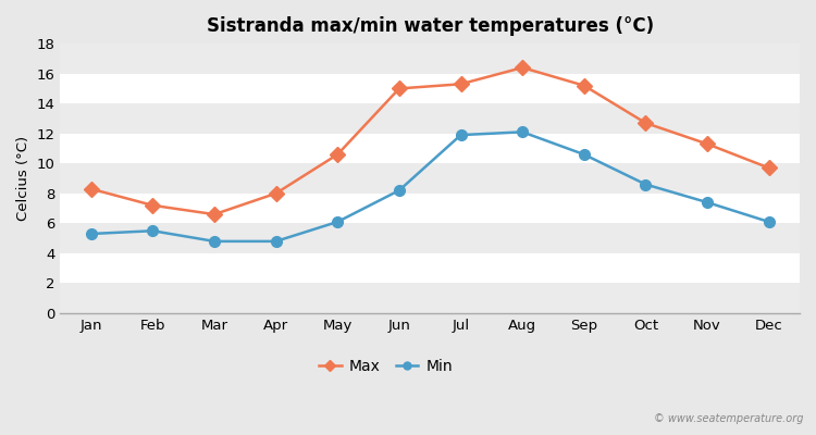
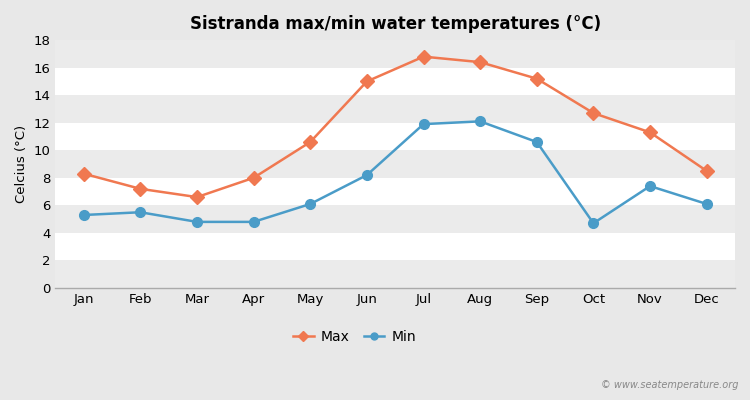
Max/Jul: 15.3 -> 16.8
Min/Oct: 8.6 -> 4.7
Max/Dec: 9.7 -> 8.5
